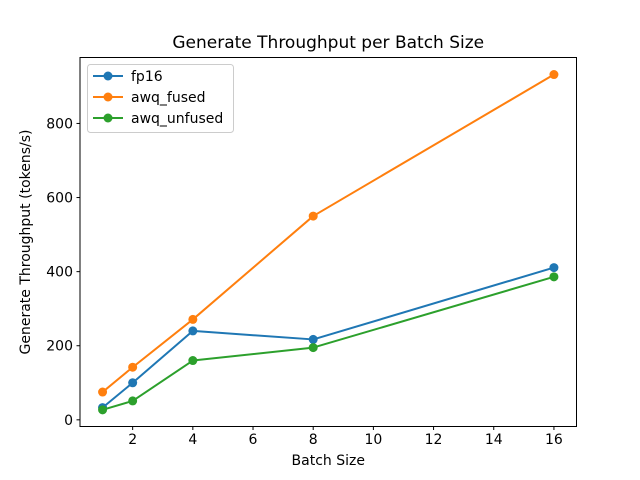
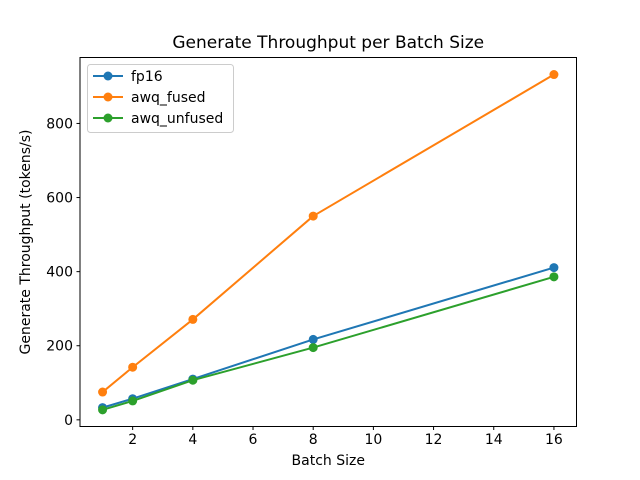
fp16/2: 100 -> 60
fp16/4: 240 -> 110
awq_unfused/4: 160 -> 110
